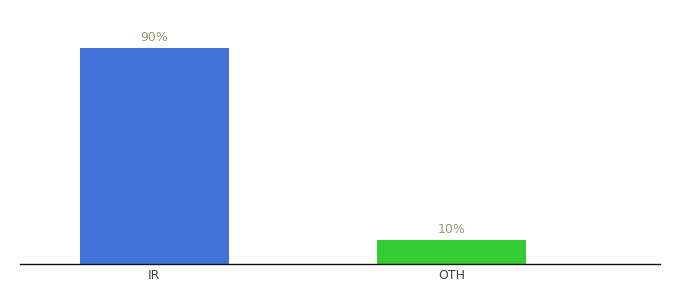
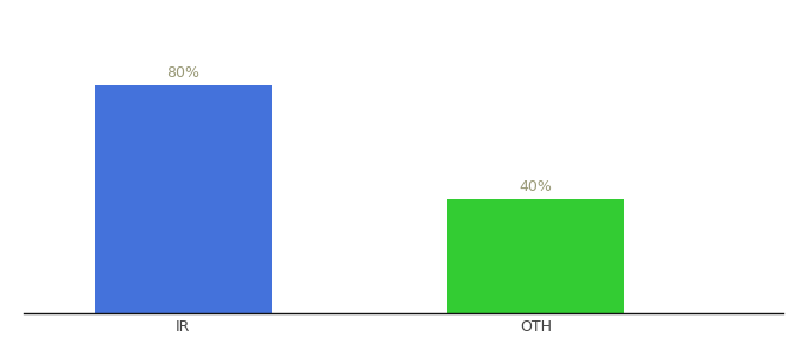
IR: 90% -> 80%
OTH: 10% -> 40%
